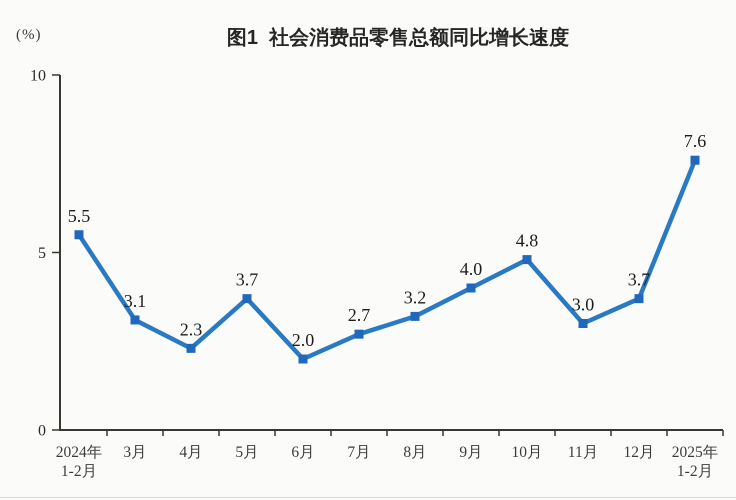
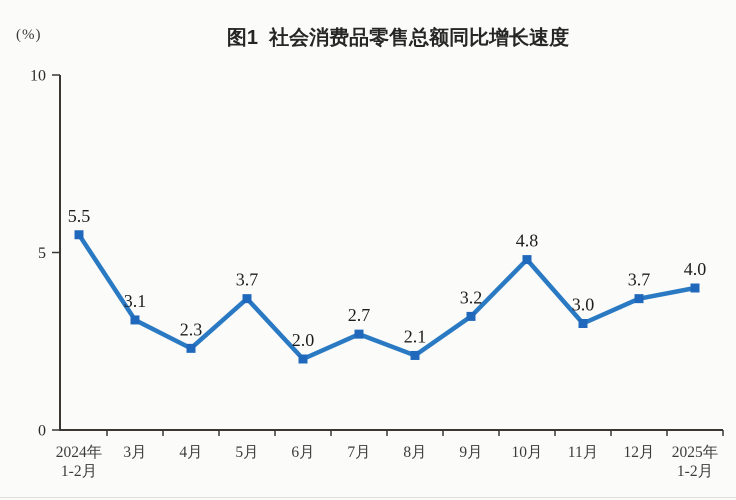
8月: 3.2 -> 2.1
9月: 4.0 -> 3.2
2025年 1-2月: 7.6 -> 4.0
